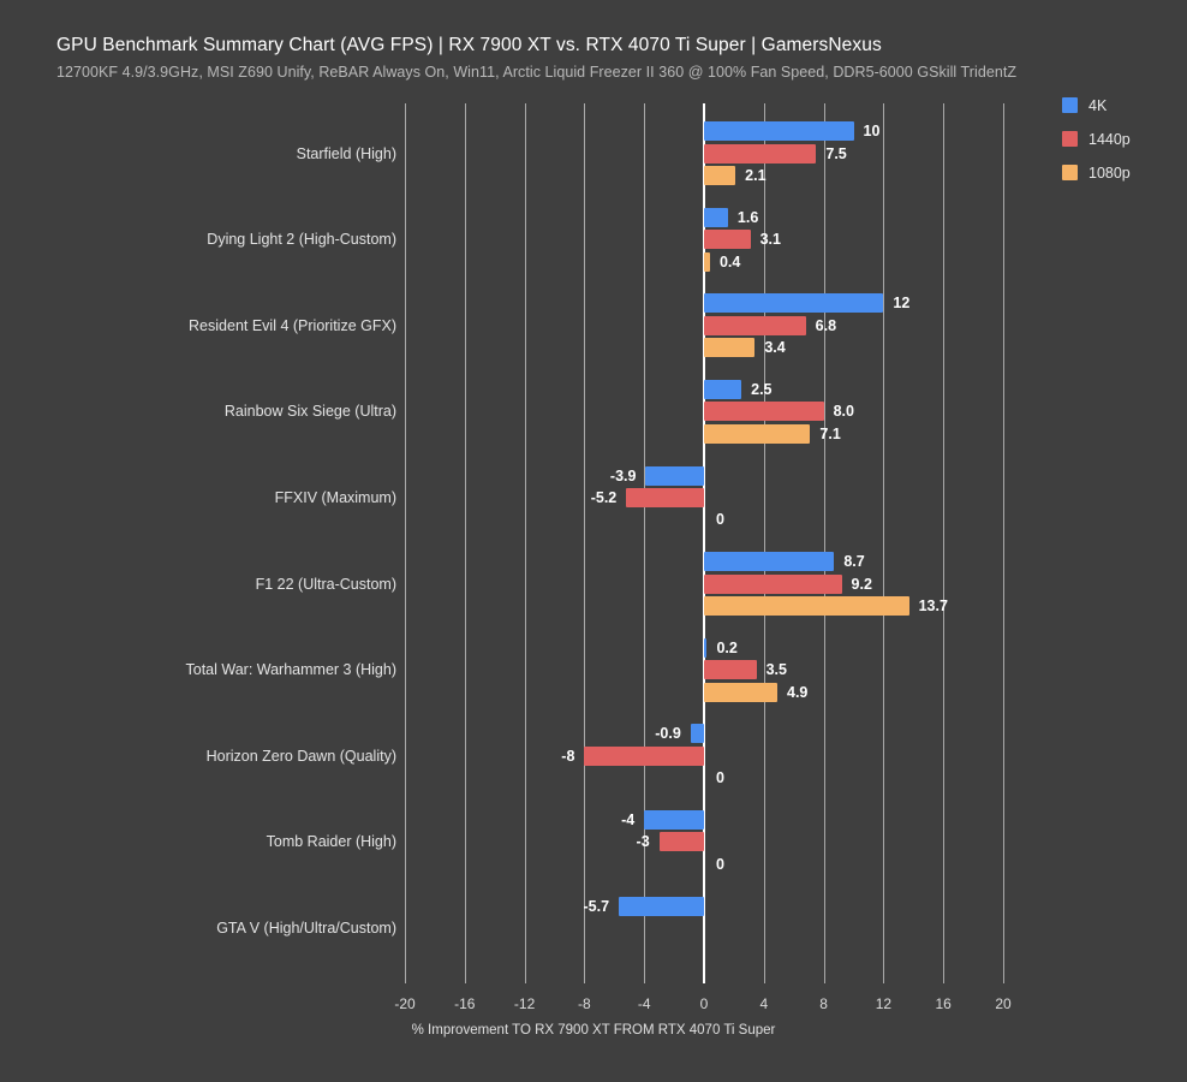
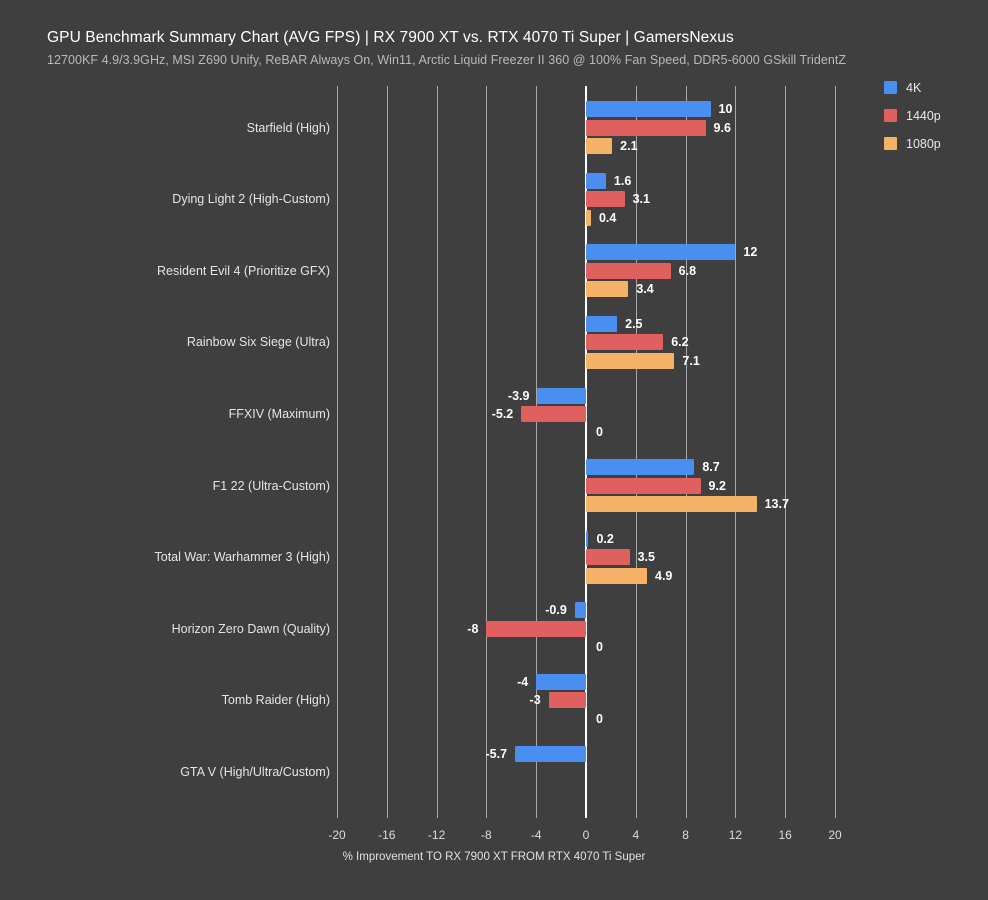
1440p/Starfield (High): 7.5 -> 9.6
1440p/Rainbow Six Siege (Ultra): 8.0 -> 6.2
